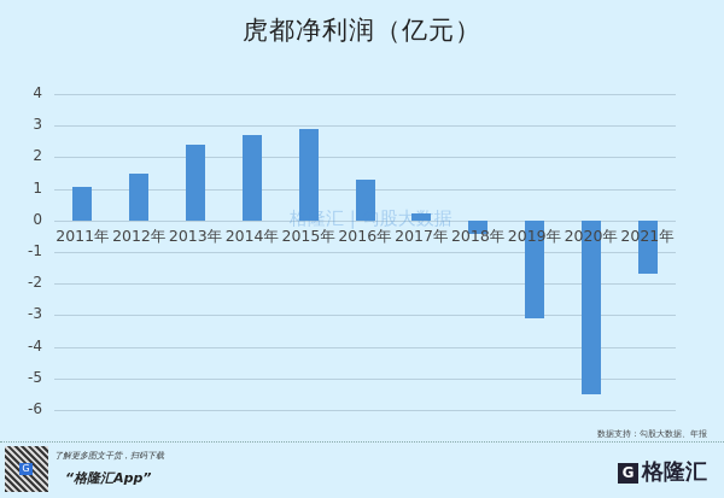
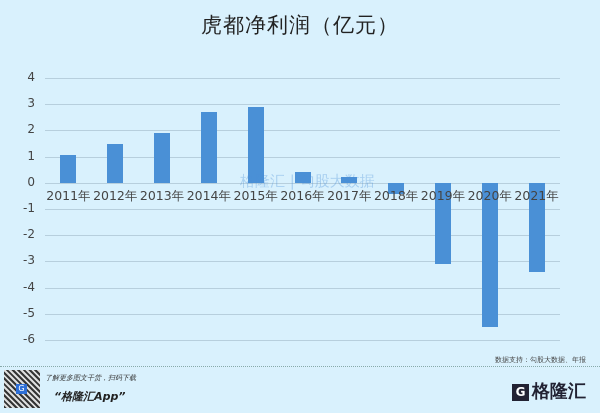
2013年: 2.4 -> 1.9
2016年: 1.3 -> 0.4
2021年: -1.7 -> -3.4
